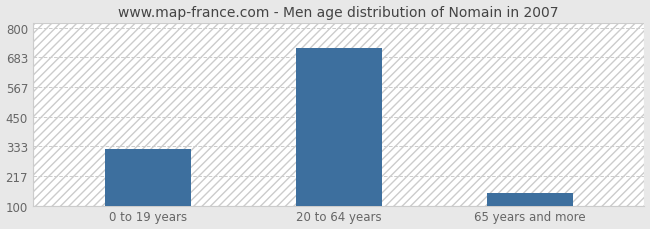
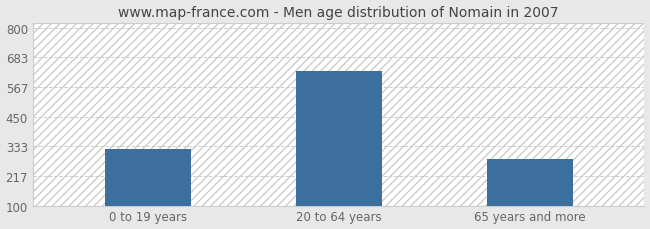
20 to 64 years: 719 -> 630
65 years and more: 148 -> 285
